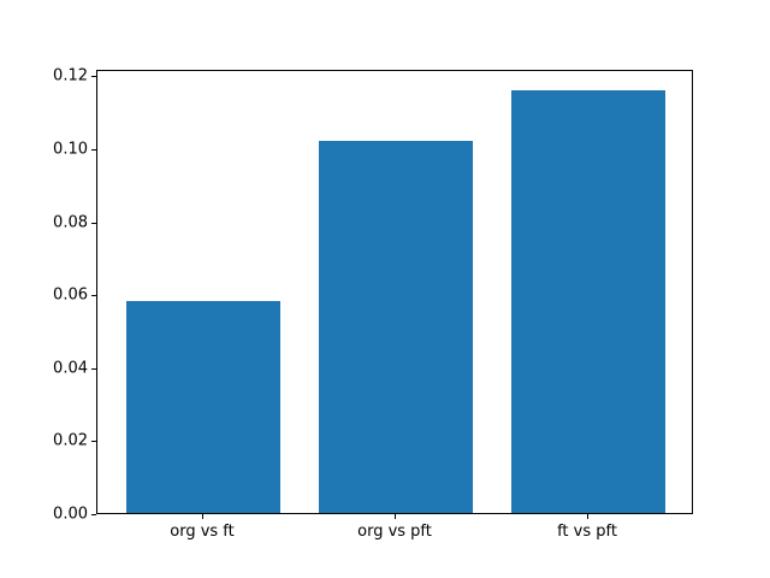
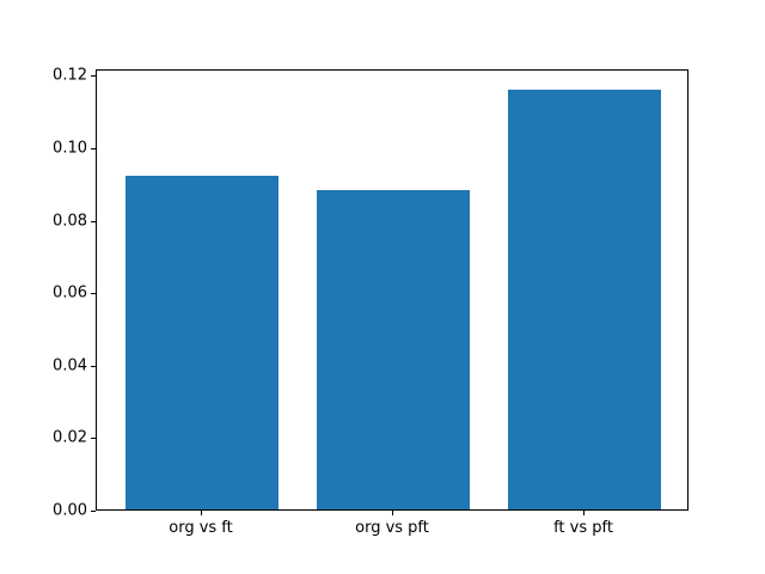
org vs ft: 0.058 -> 0.092
org vs pft: 0.102 -> 0.088
